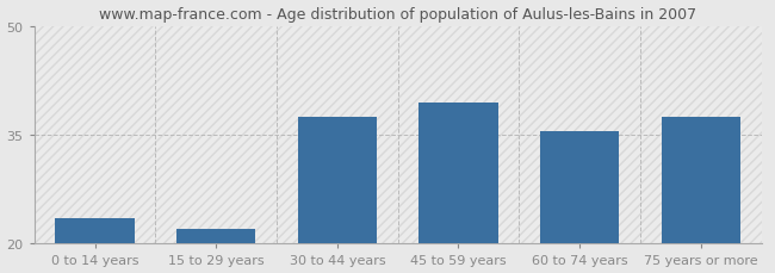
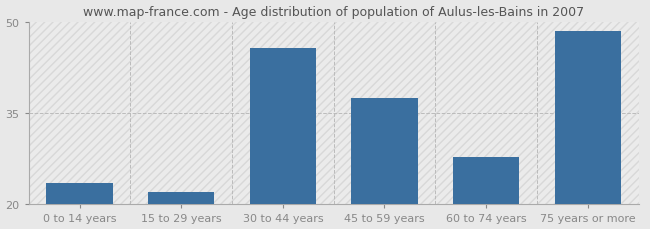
30 to 44 years: 37.5 -> 45.6
45 to 59 years: 39.5 -> 37.4
60 to 74 years: 35.5 -> 27.8
75 years or more: 37.5 -> 48.4
